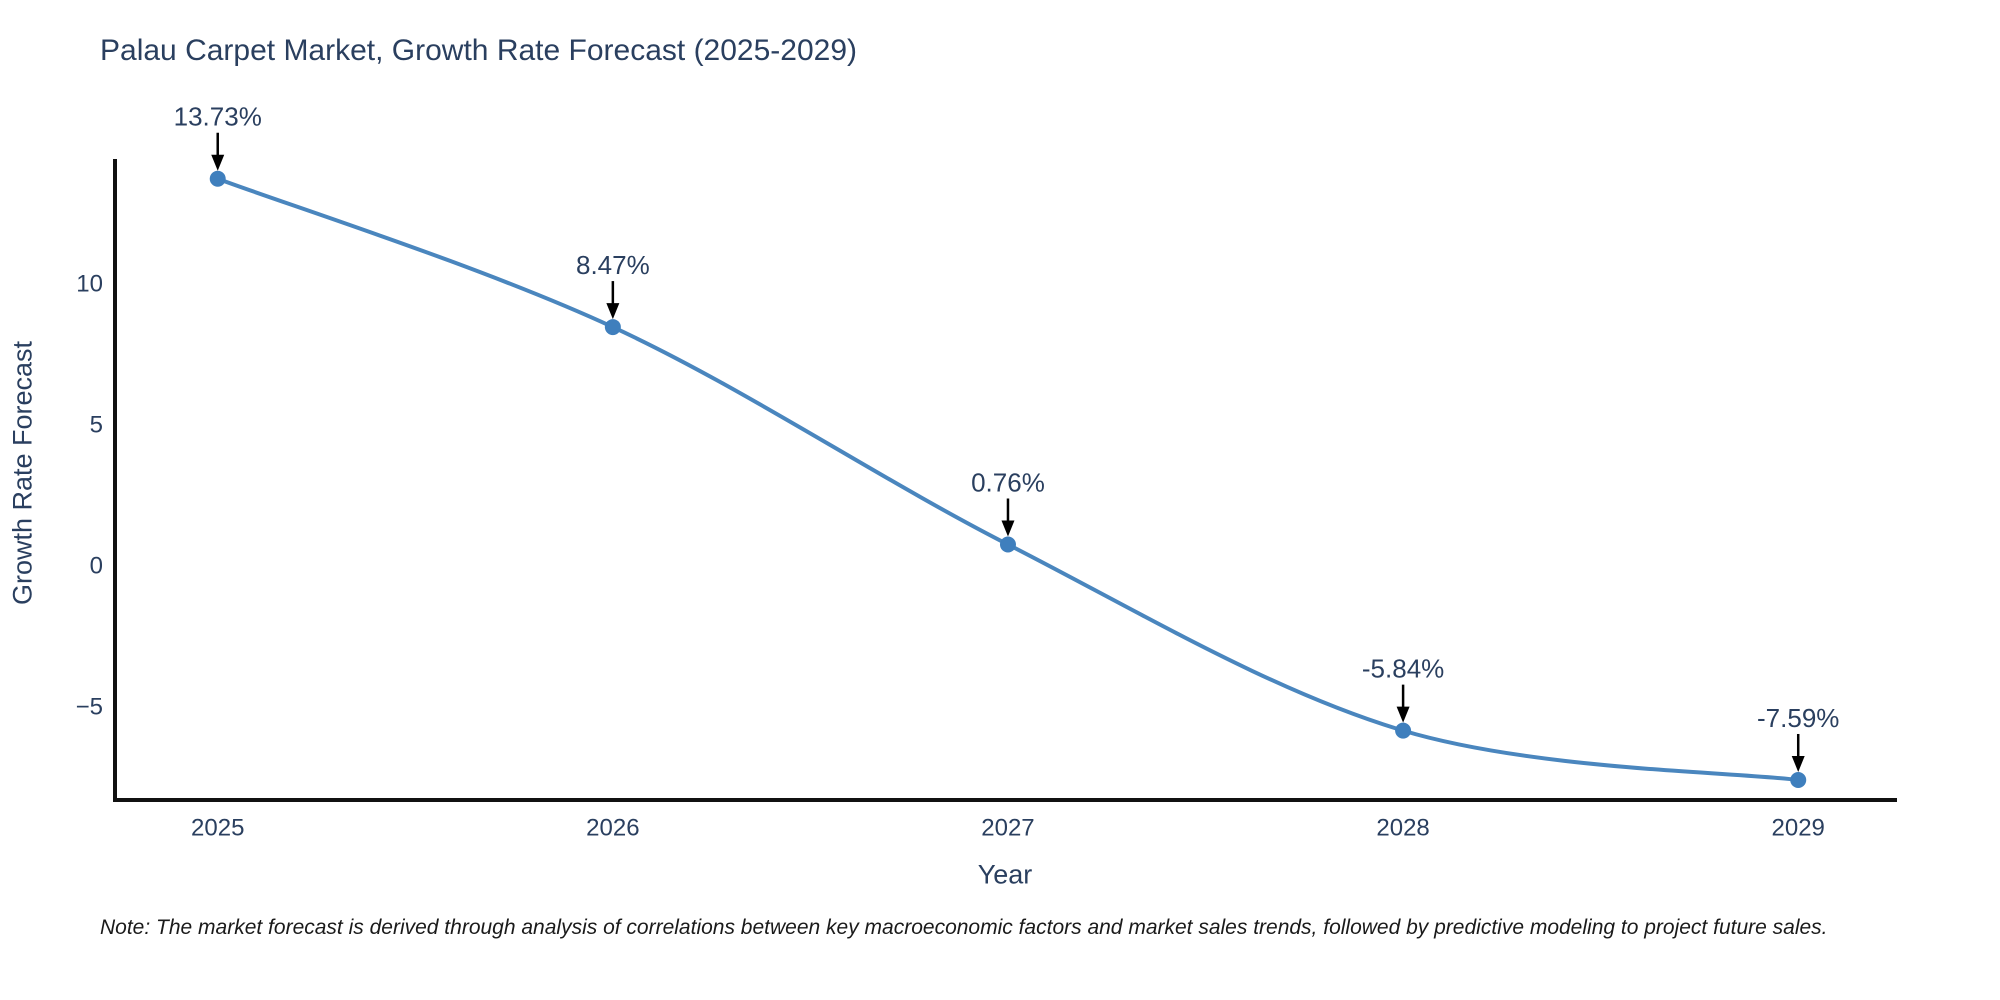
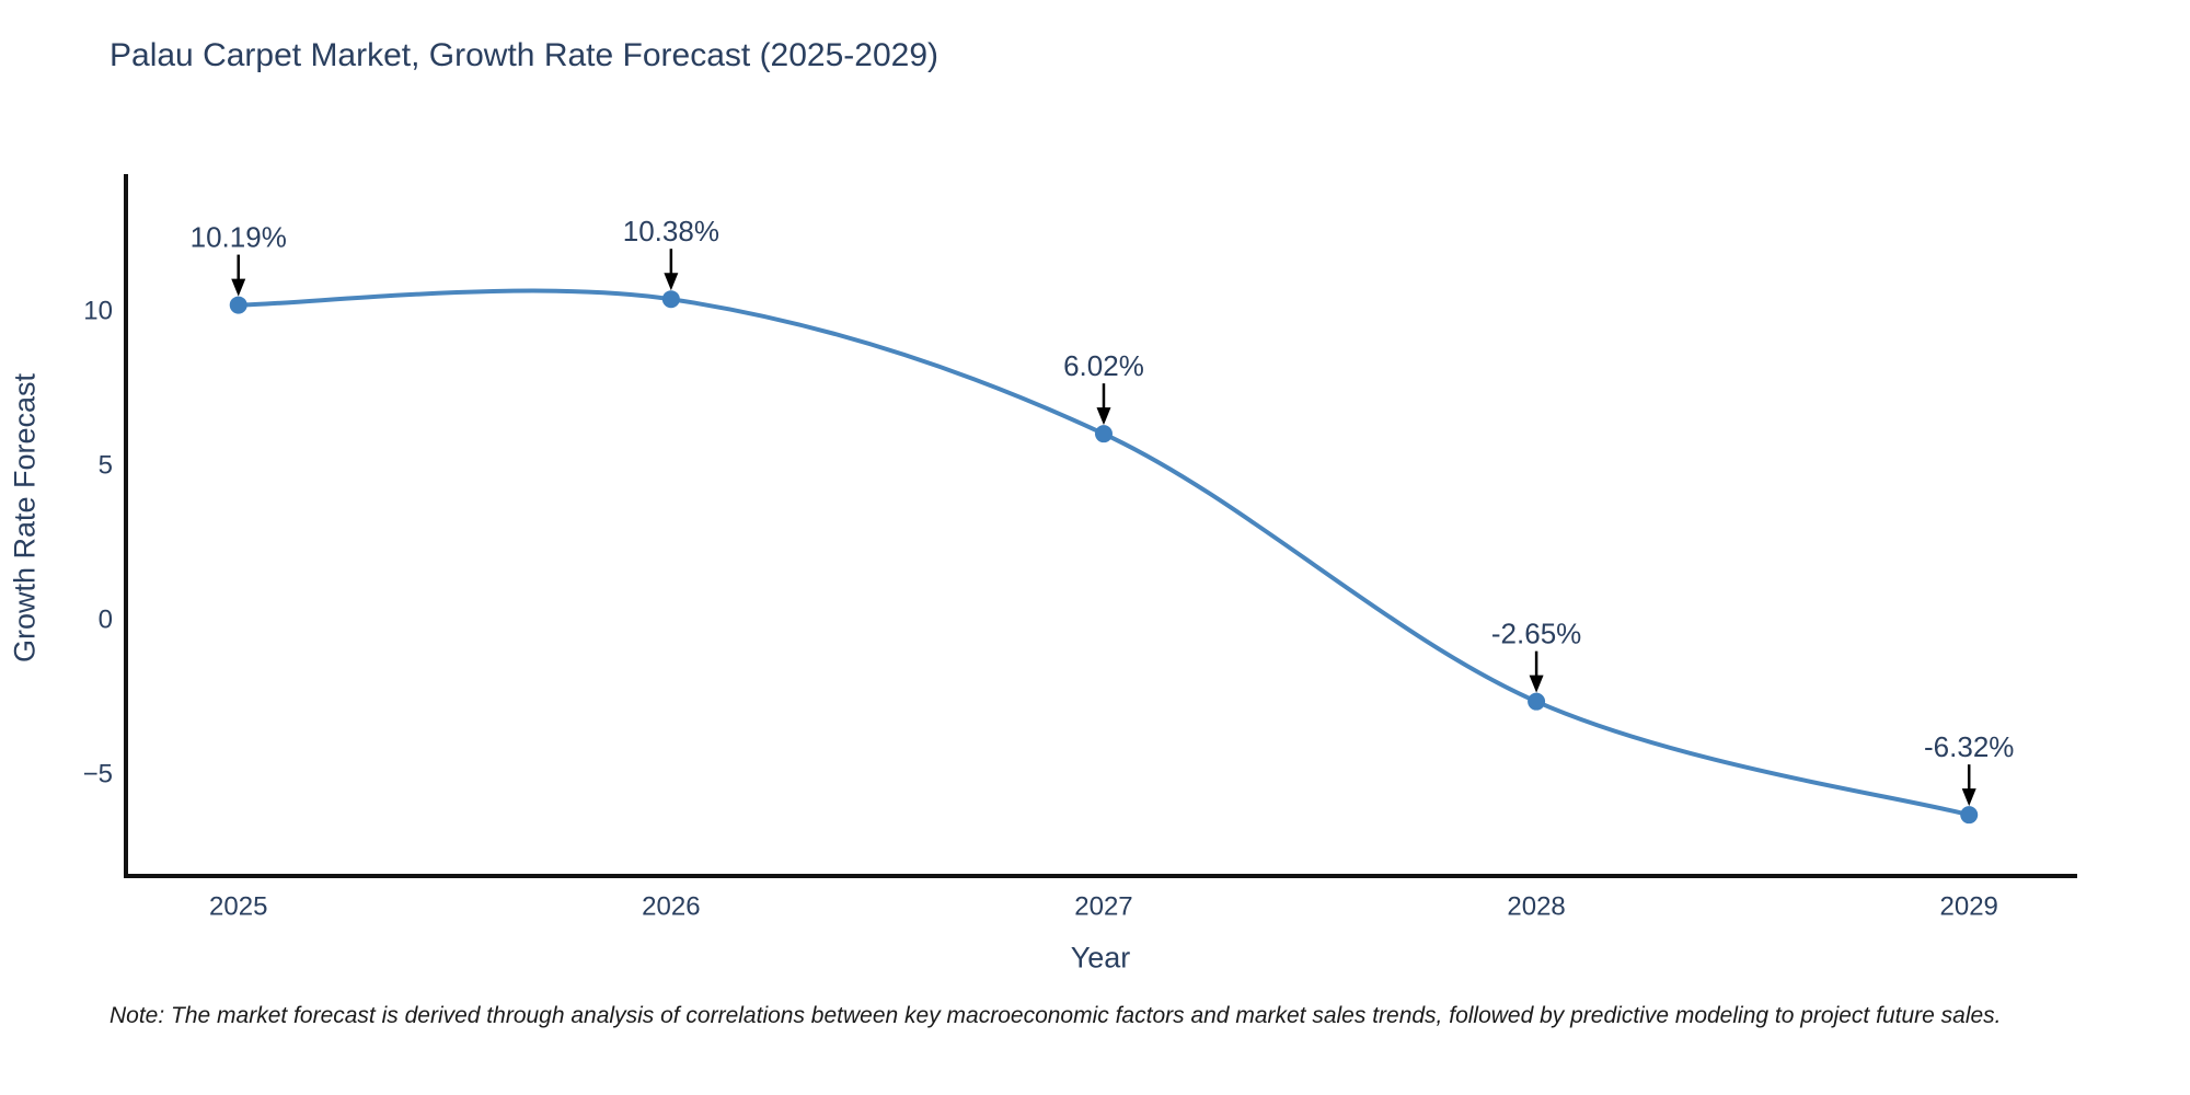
2025: 13.73% -> 10.19%
2026: 8.47% -> 10.38%
2027: 0.76% -> 6.02%
2028: -5.84% -> -2.65%
2029: -7.59% -> -6.32%
